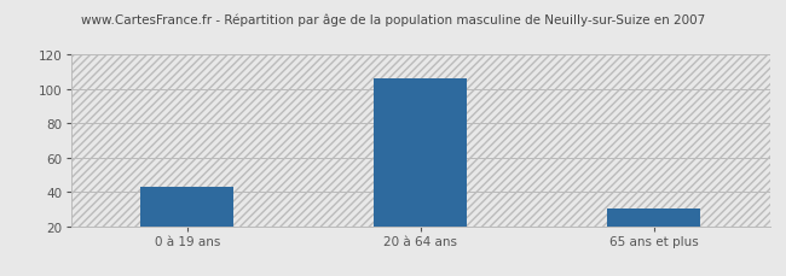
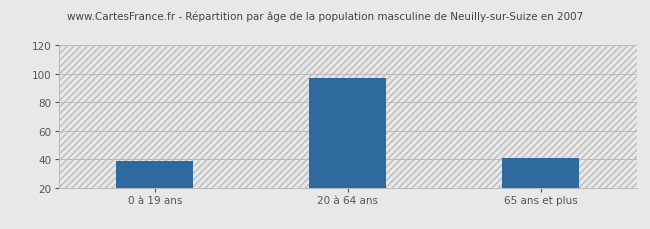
0 à 19 ans: 43 -> 39
20 à 64 ans: 106 -> 97
65 ans et plus: 30 -> 41
